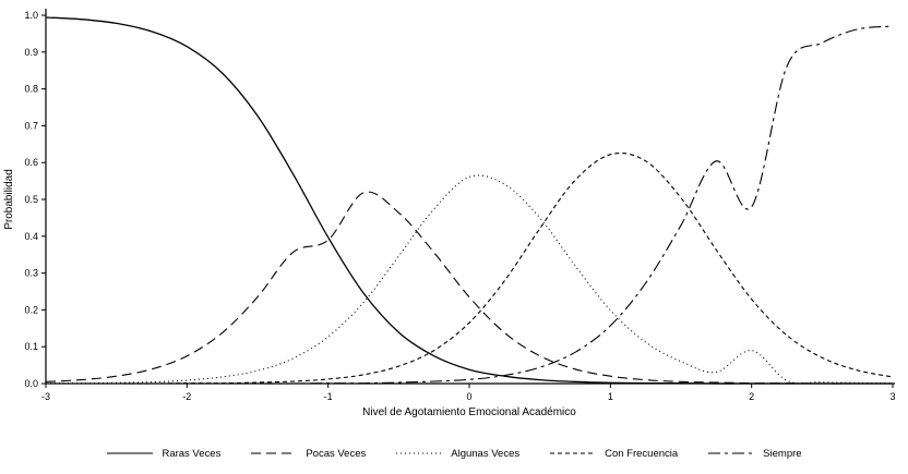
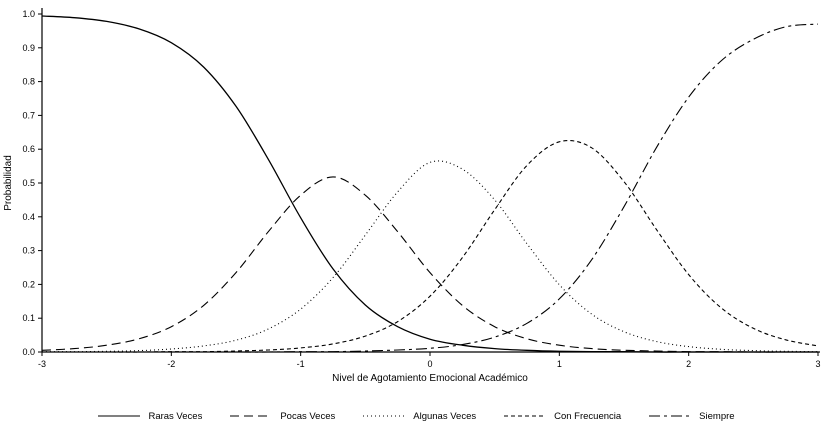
Pocas Veces/-1: 0.39 -> 0.46
Algunas Veces/2: 0.09 -> 0.02
Siempre/2: 0.48 -> 0.75
